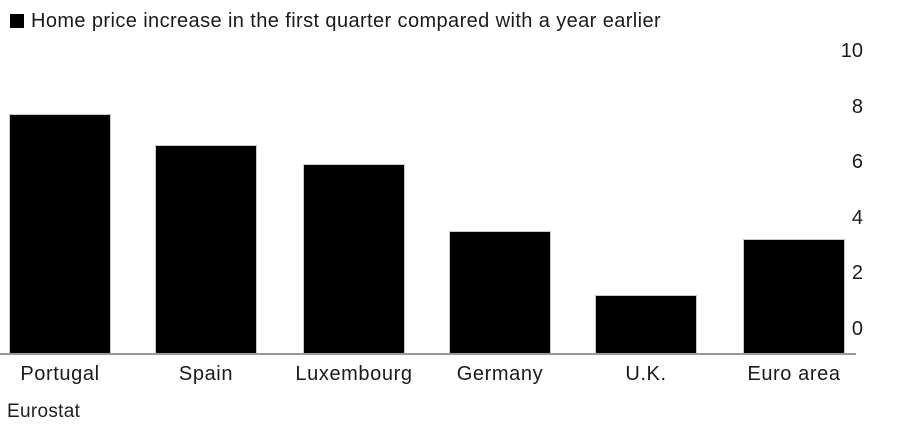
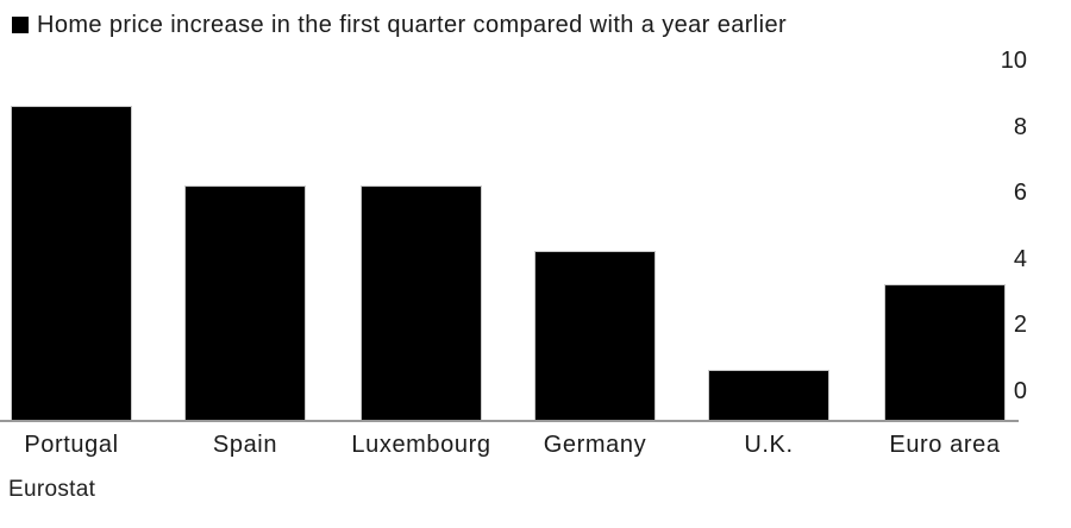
Portugal: 8.6 -> 9.5
Spain: 7.5 -> 7.1
Luxembourg: 6.8 -> 7.1
Germany: 4.4 -> 5.1
U.K.: 2.1 -> 1.5
